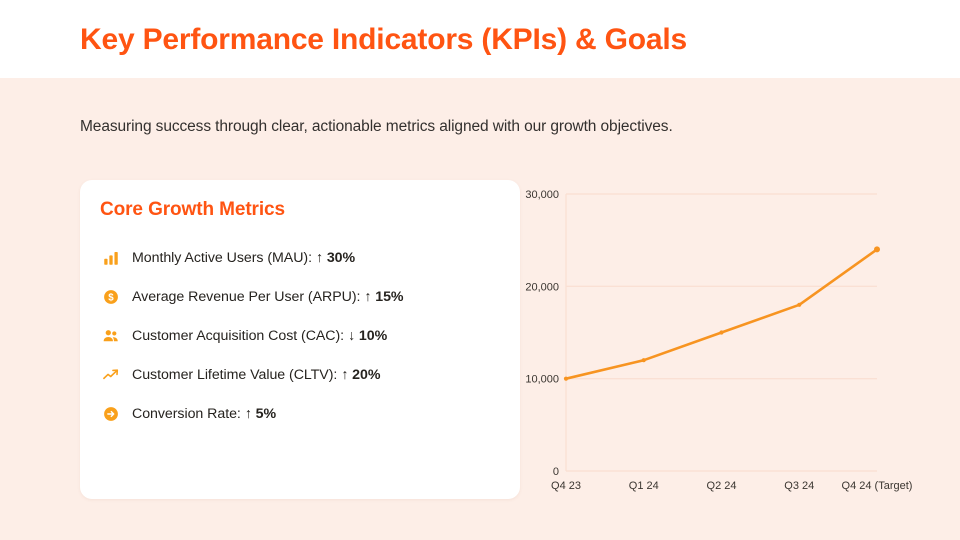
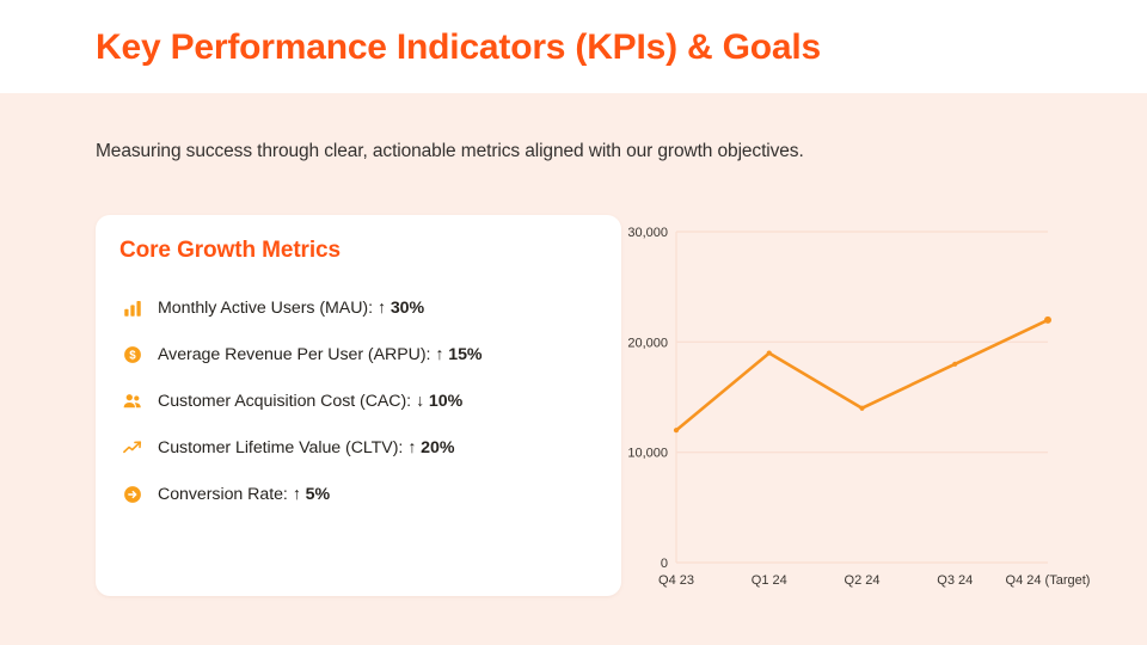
Q4 23: 10000 -> 12000
Q1 24: 12000 -> 19000
Q2 24: 15000 -> 14000
Q4 24 (Target): 24000 -> 22000
